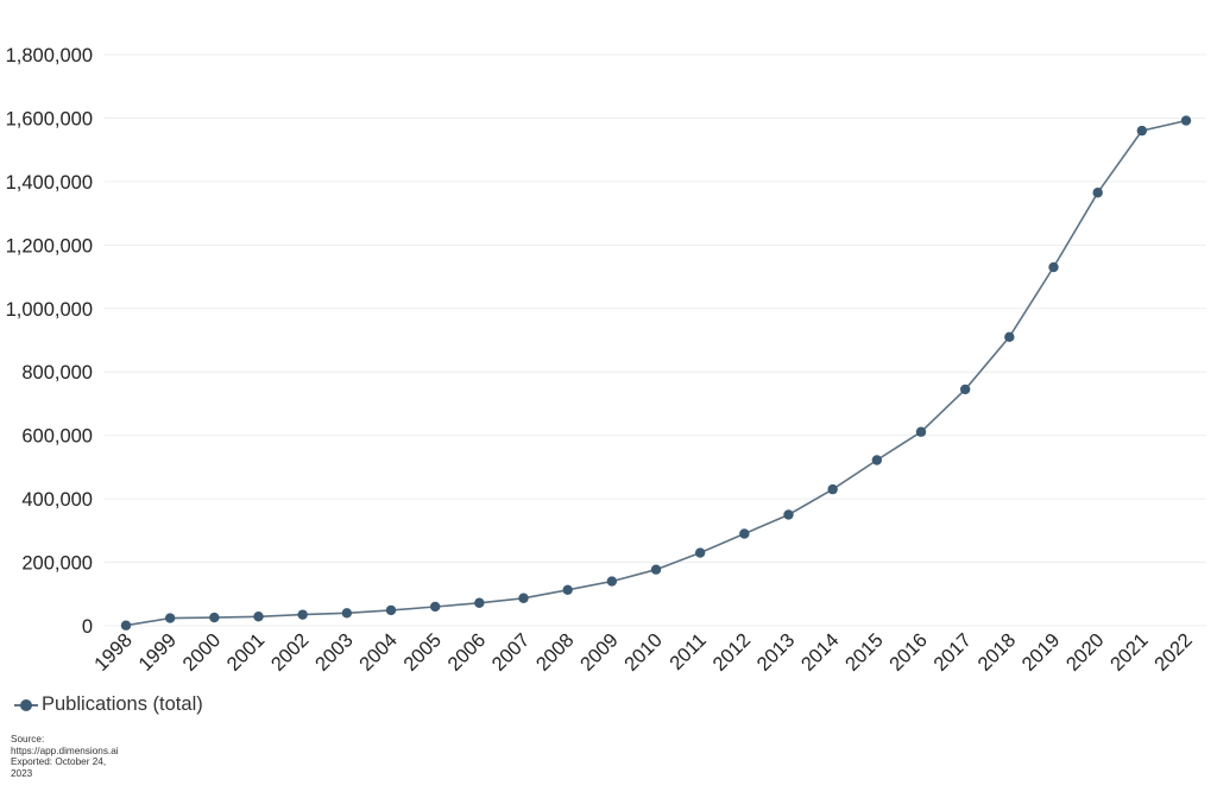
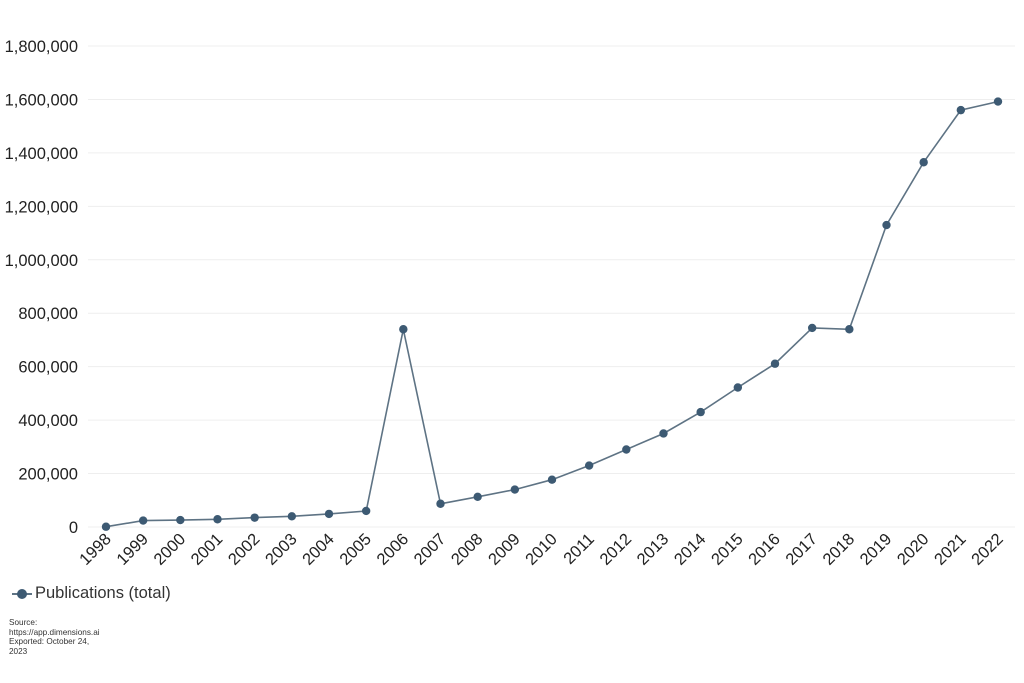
2006: 70000 -> 740000
2018: 910000 -> 740000
